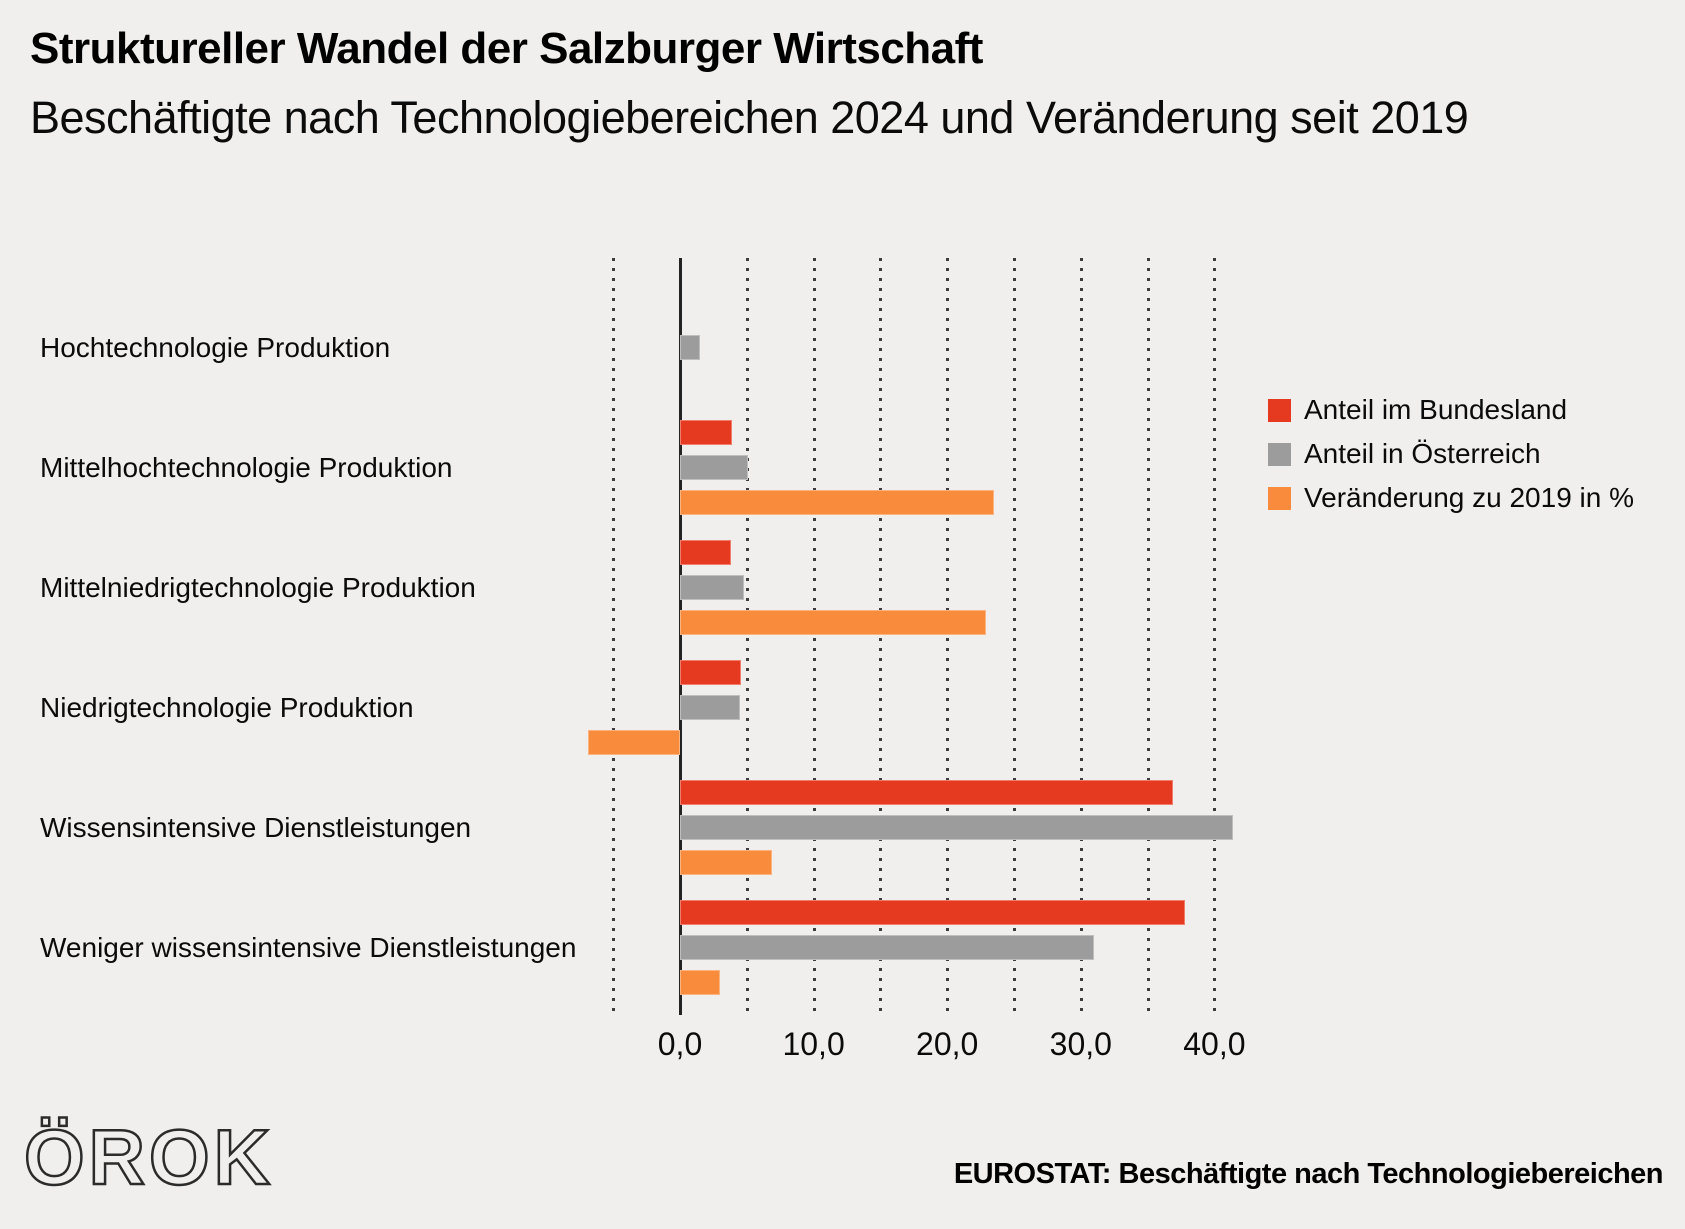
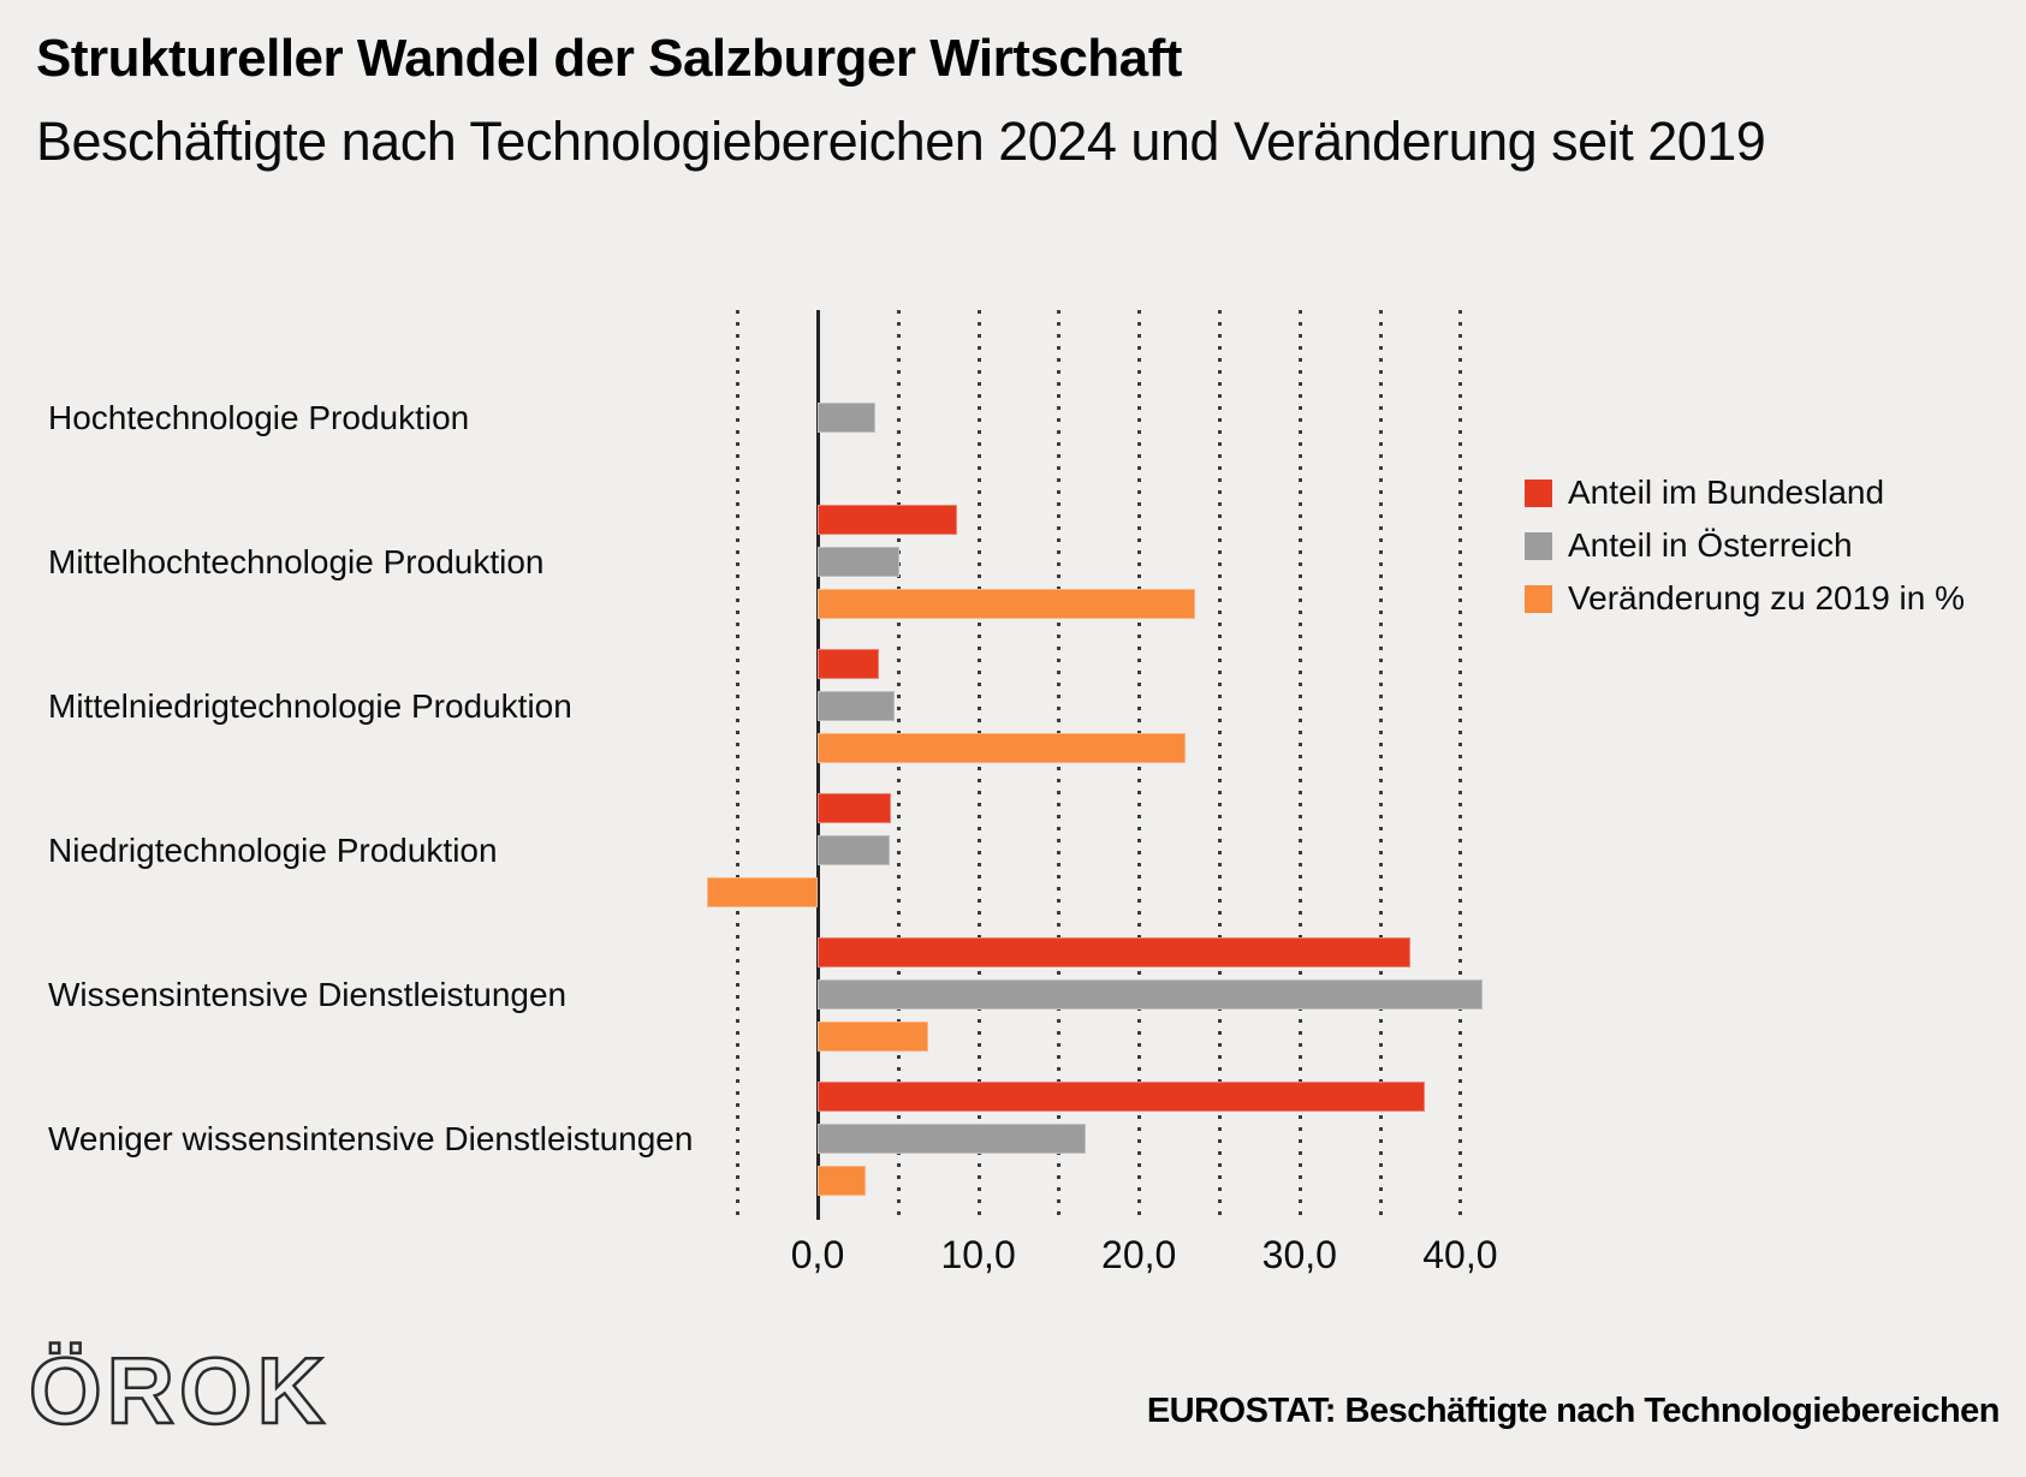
Anteil in Österreich/Hochtechnologie Produktion: 1,5 -> 3,6
Anteil im Bundesland/Mittelhochtechnologie Produktion: 3,9 -> 8,7
Anteil in Österreich/Weniger wissensintensive Dienstleistungen: 31,0 -> 16,7
